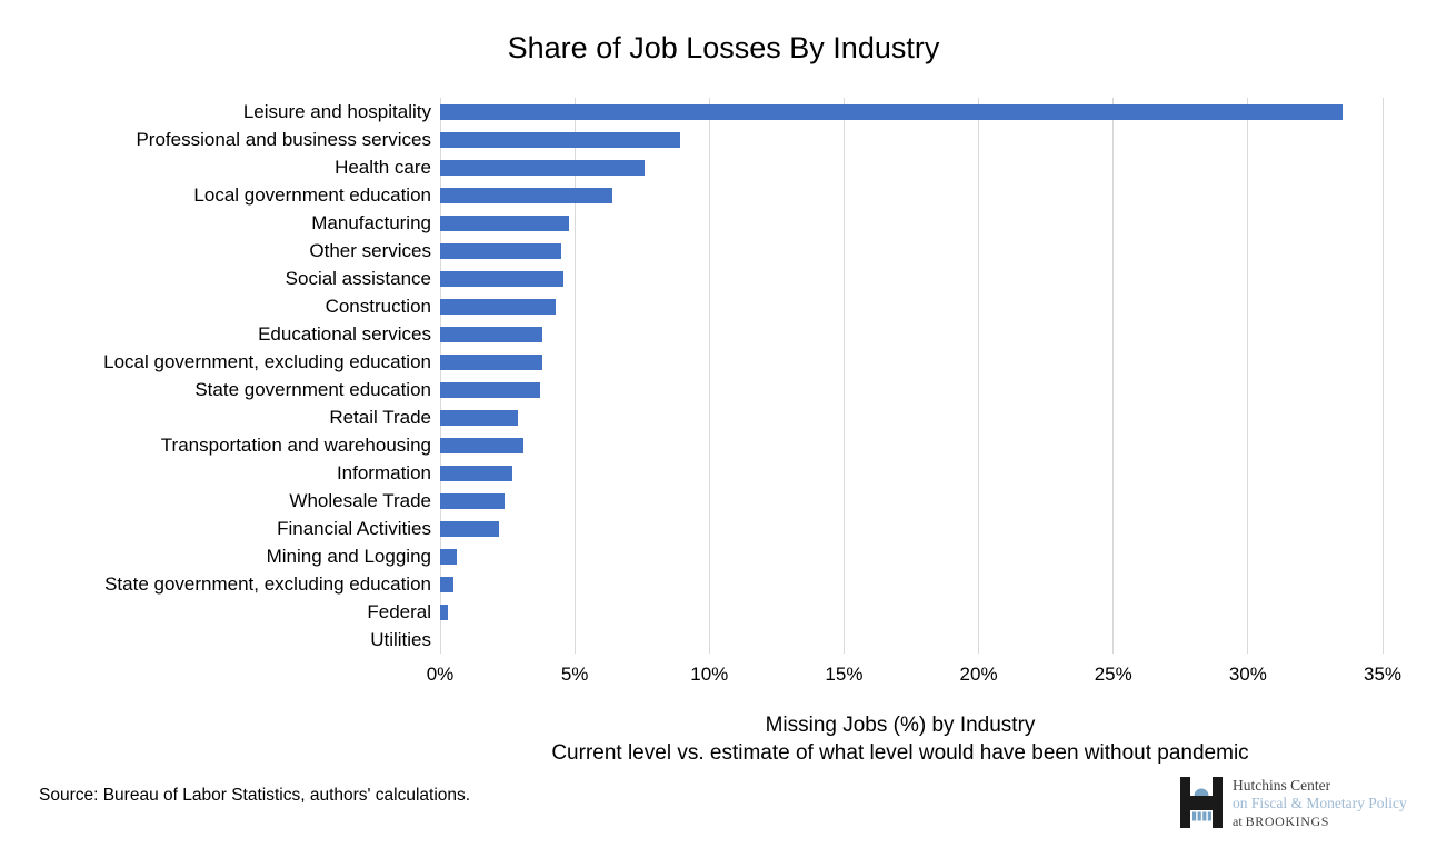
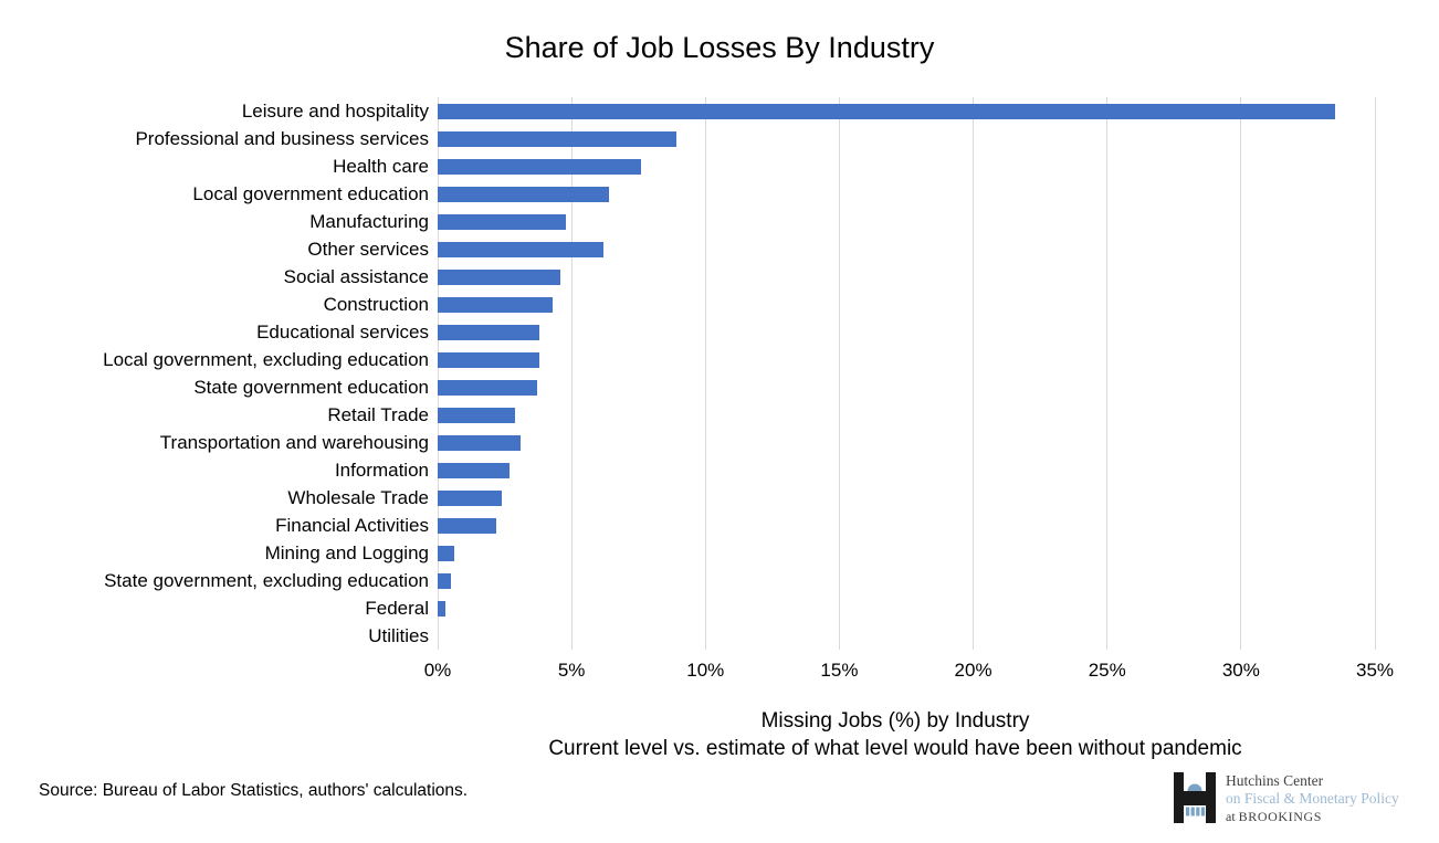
Other services: 4.5% -> 6.2%
